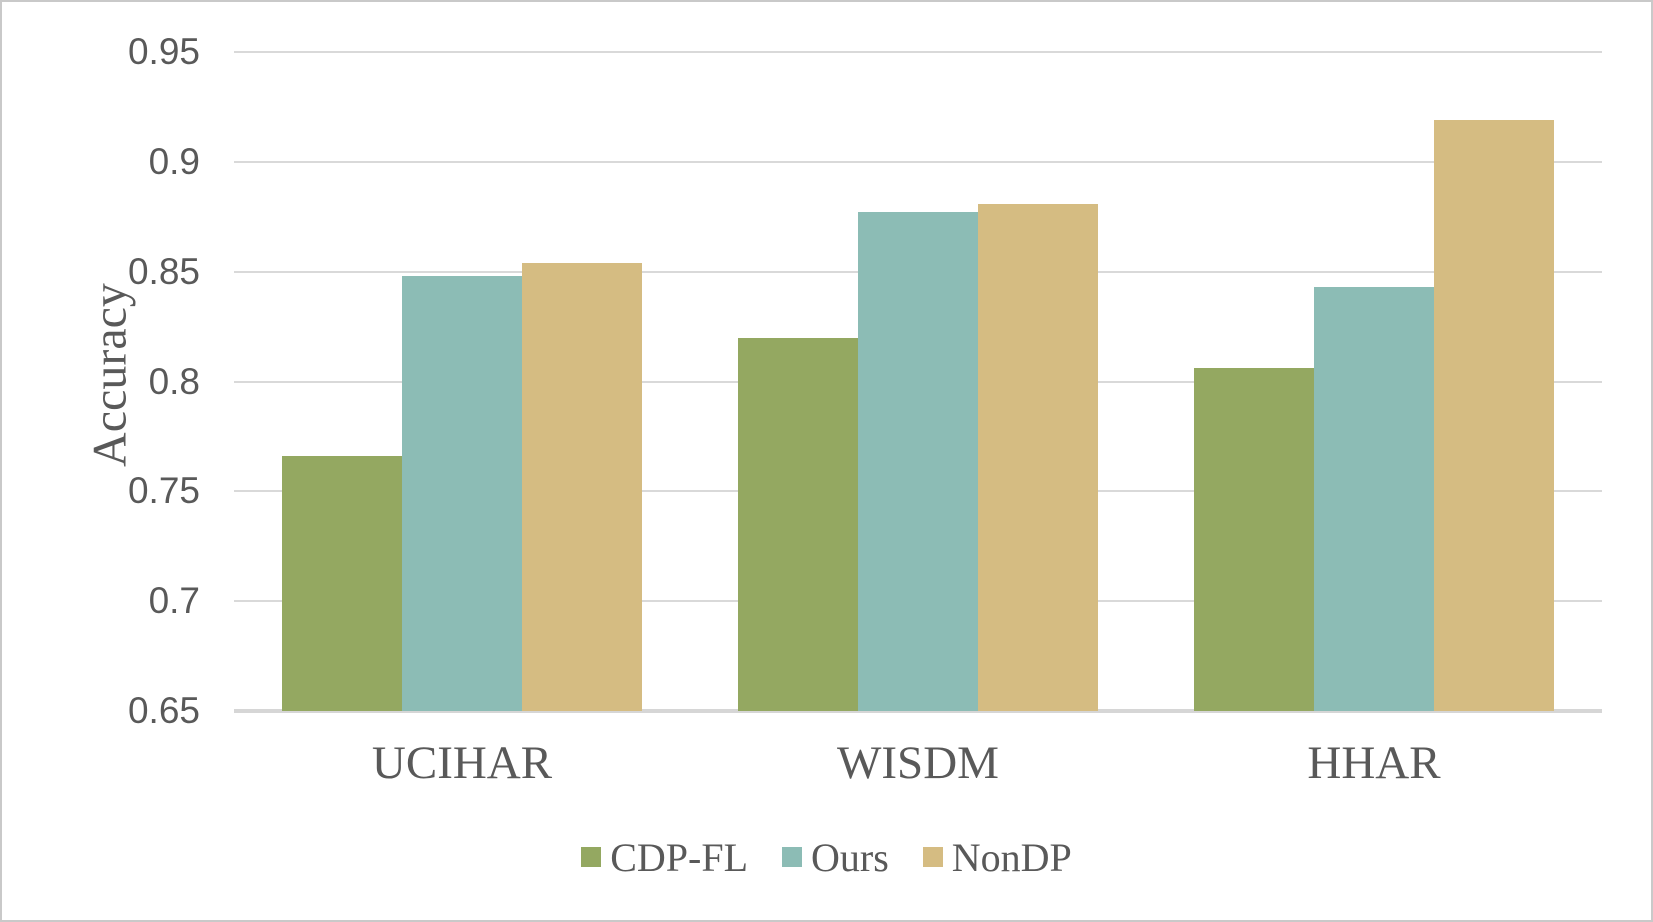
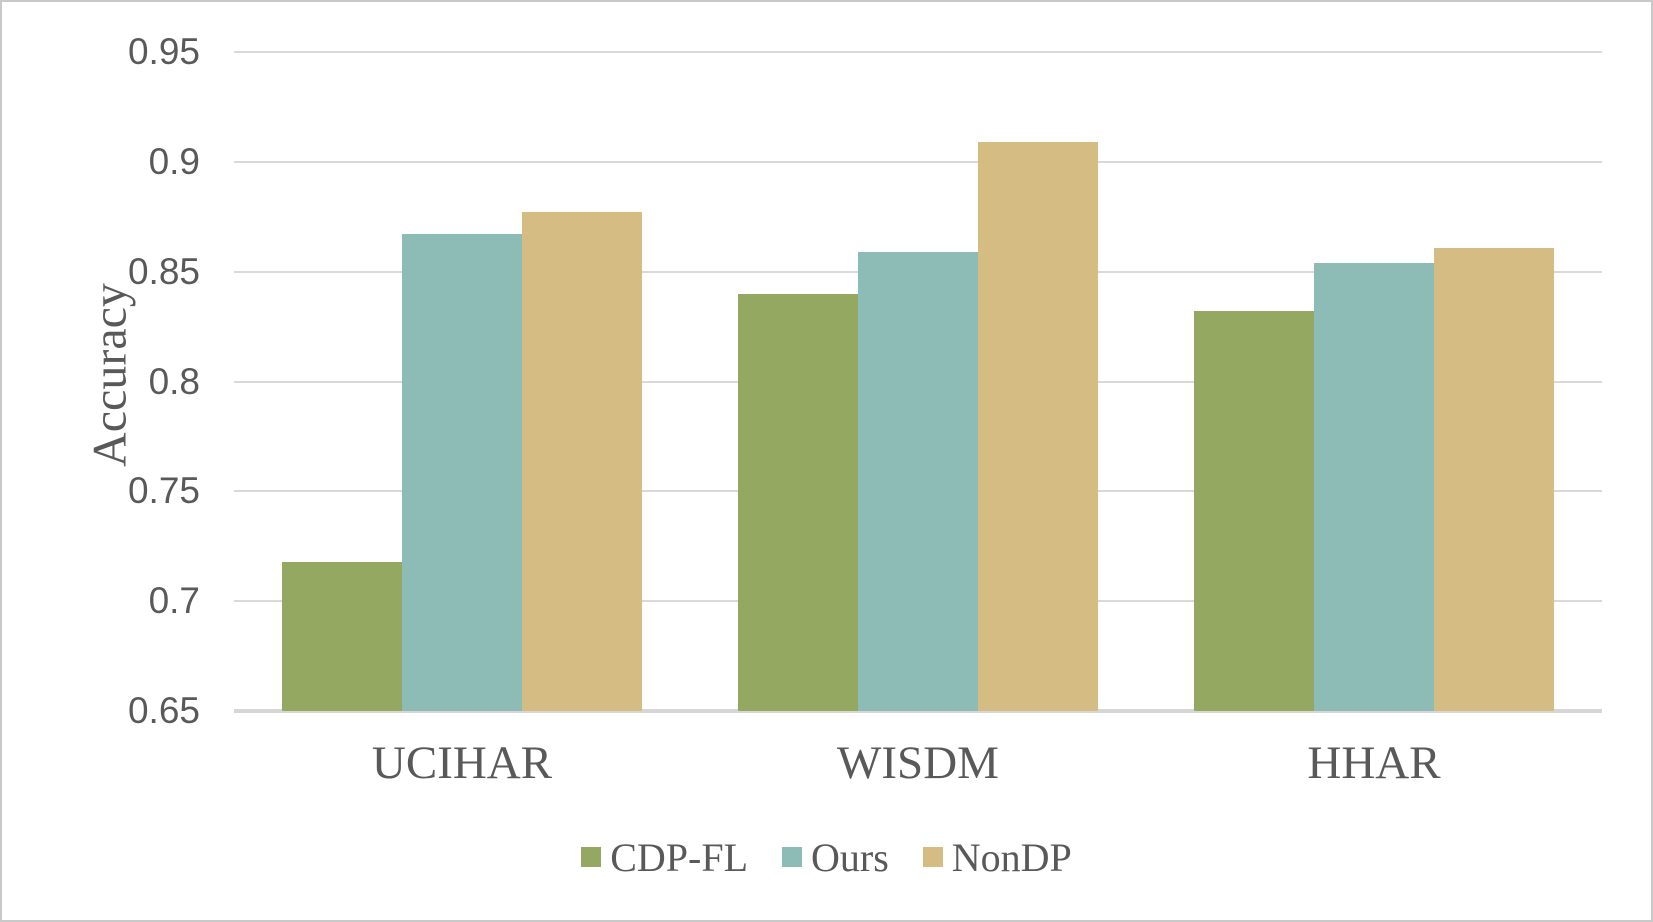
CDP-FL/UCIHAR: 0.766 -> 0.718
Ours/UCIHAR: 0.848 -> 0.867
NonDP/UCIHAR: 0.854 -> 0.877
CDP-FL/WISDM: 0.820 -> 0.840
Ours/WISDM: 0.877 -> 0.859
NonDP/WISDM: 0.881 -> 0.909
CDP-FL/HHAR: 0.806 -> 0.832
Ours/HHAR: 0.843 -> 0.854
NonDP/HHAR: 0.919 -> 0.861
